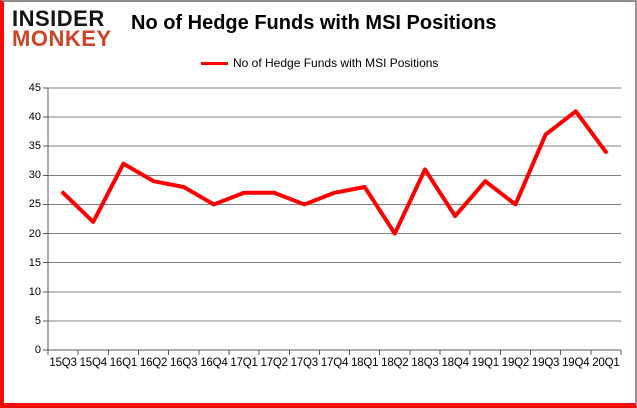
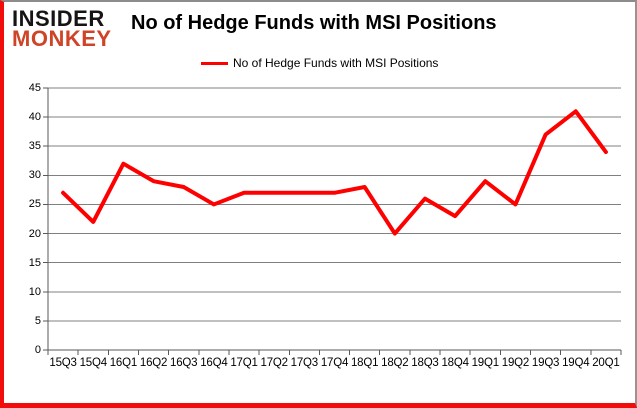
17Q3: 25 -> 27
18Q3: 31 -> 26
